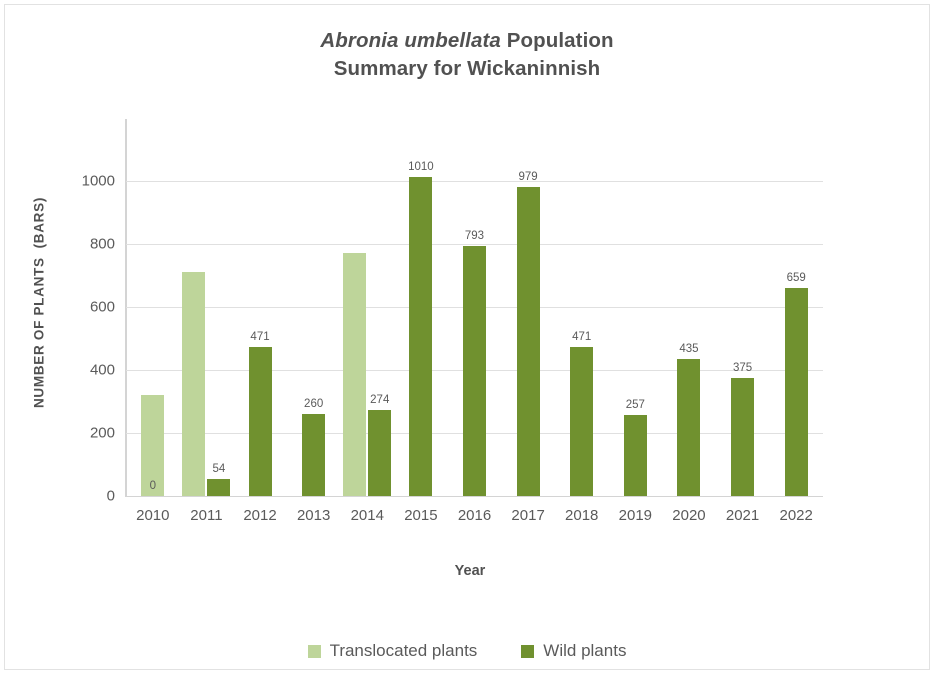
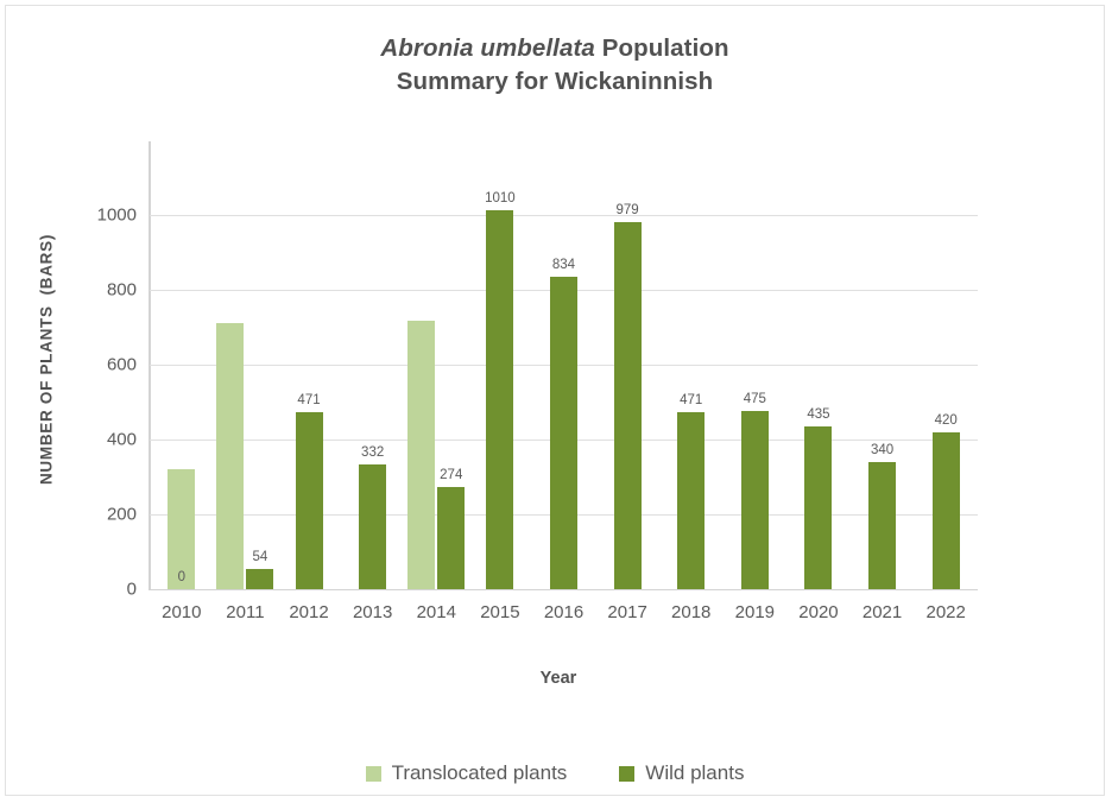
Wild plants/2013: 260 -> 332
Translocated plants/2014: 770 -> 720
Wild plants/2016: 793 -> 834
Wild plants/2019: 257 -> 475
Wild plants/2021: 375 -> 340
Wild plants/2022: 659 -> 420
